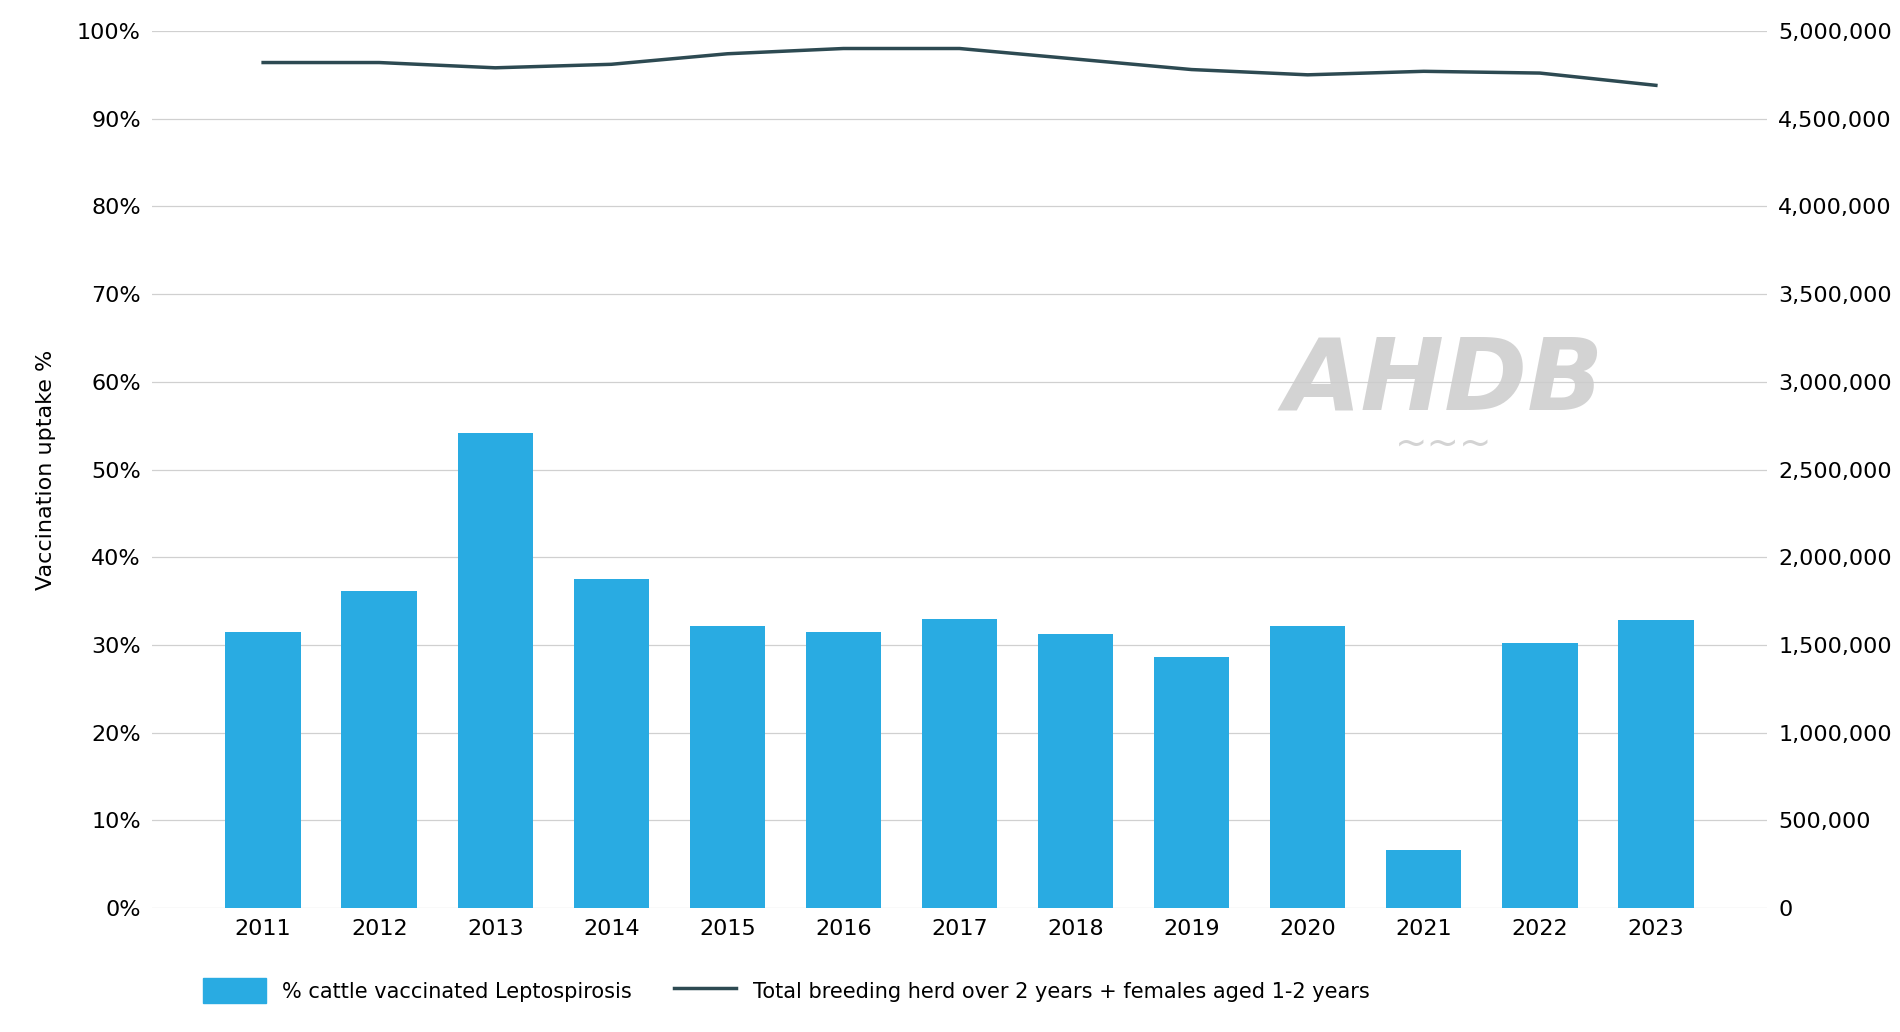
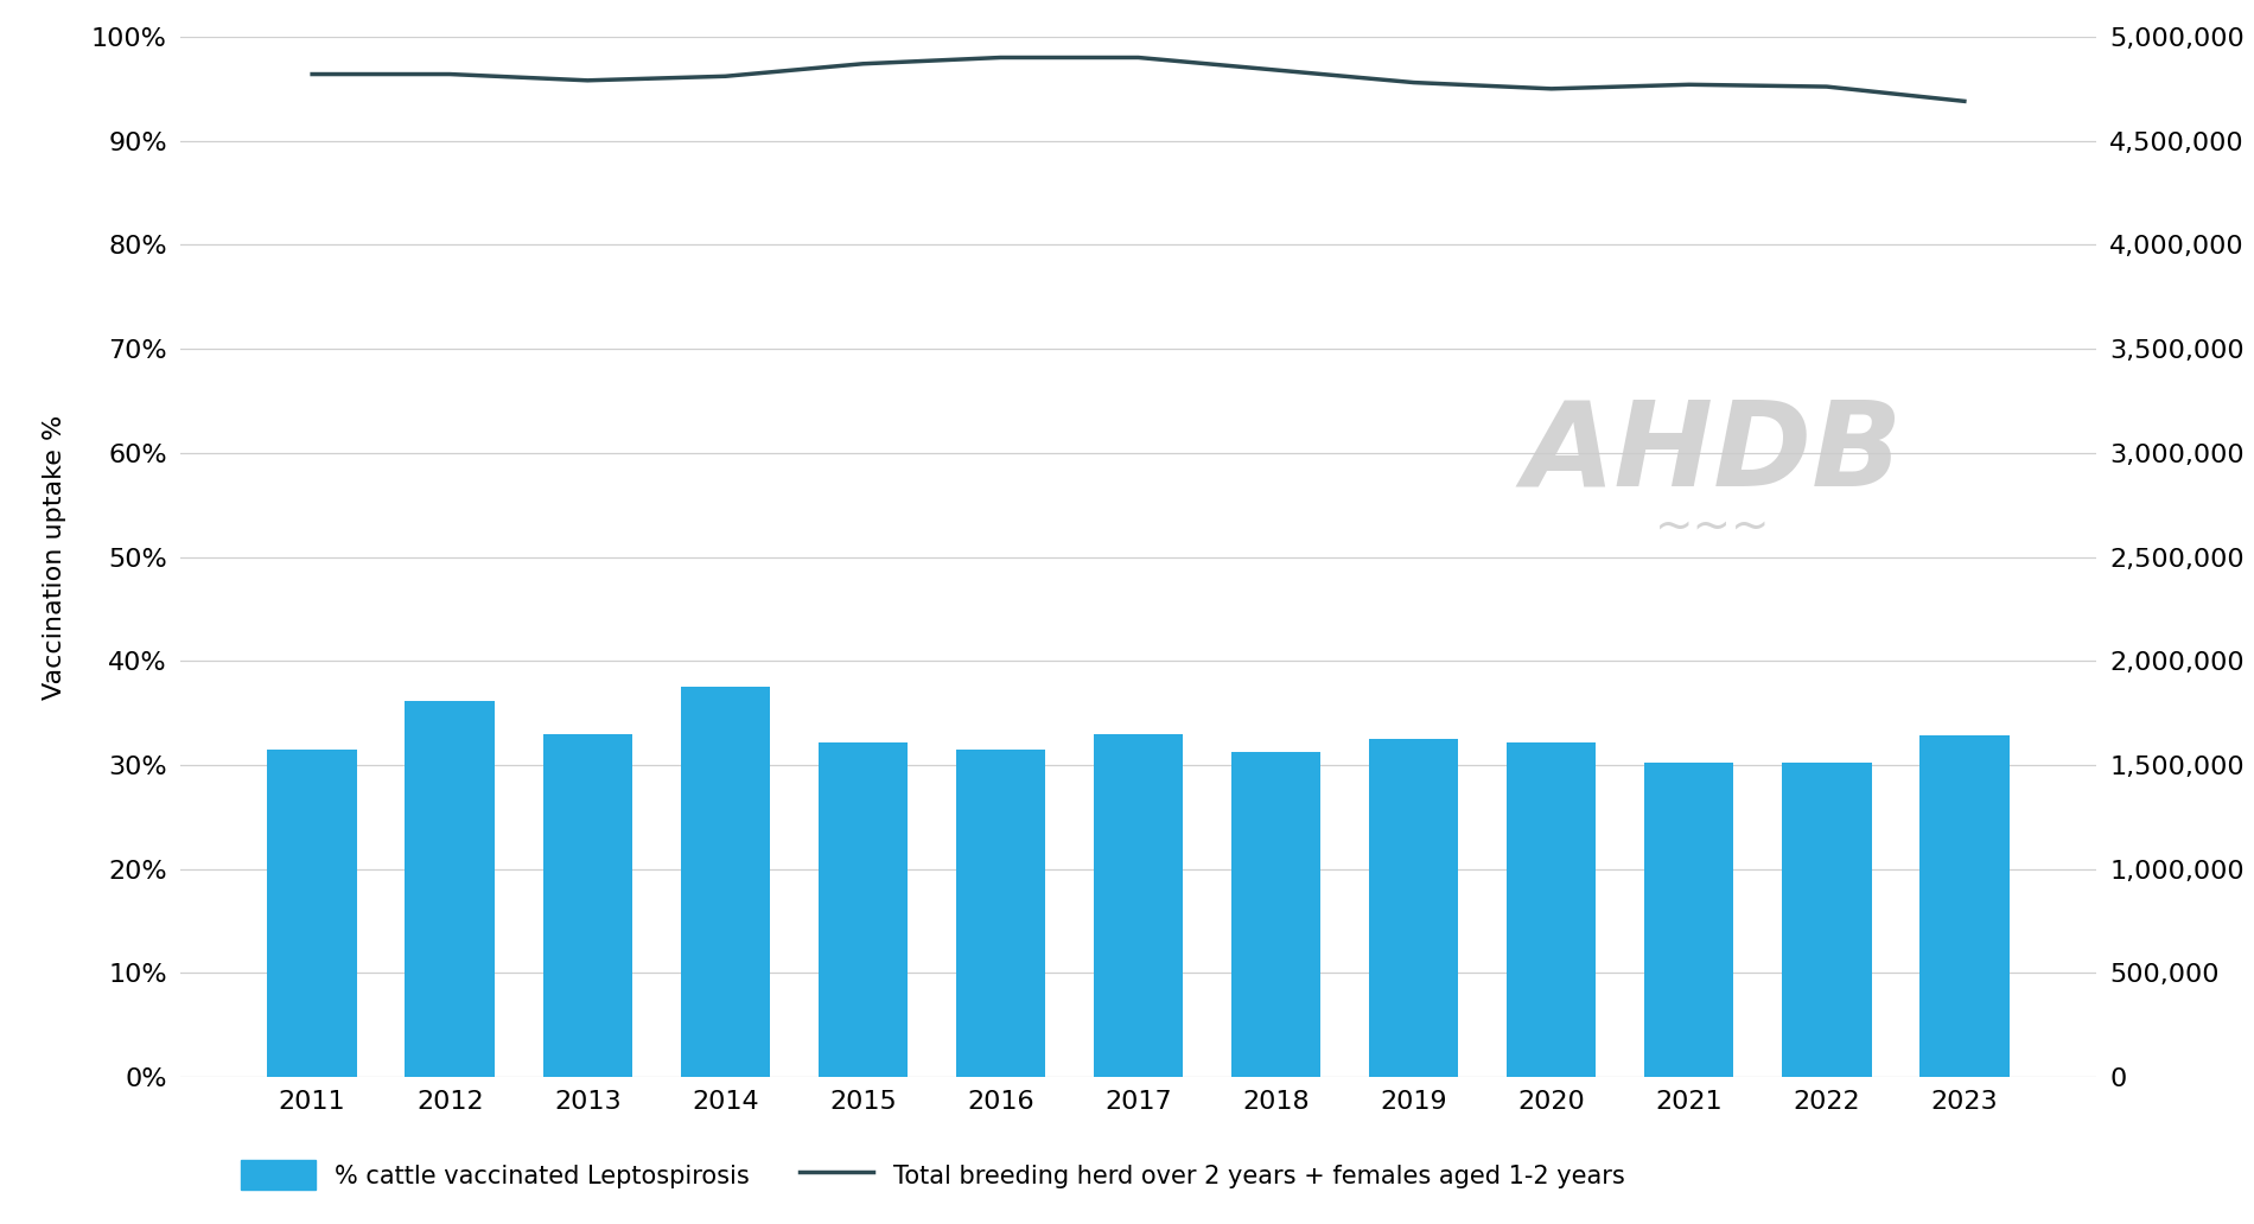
% cattle vaccinated Leptospirosis/2013: 54.2% -> 33.0%
% cattle vaccinated Leptospirosis/2019: 28.6% -> 32.5%
% cattle vaccinated Leptospirosis/2021: 6.6% -> 30.2%
